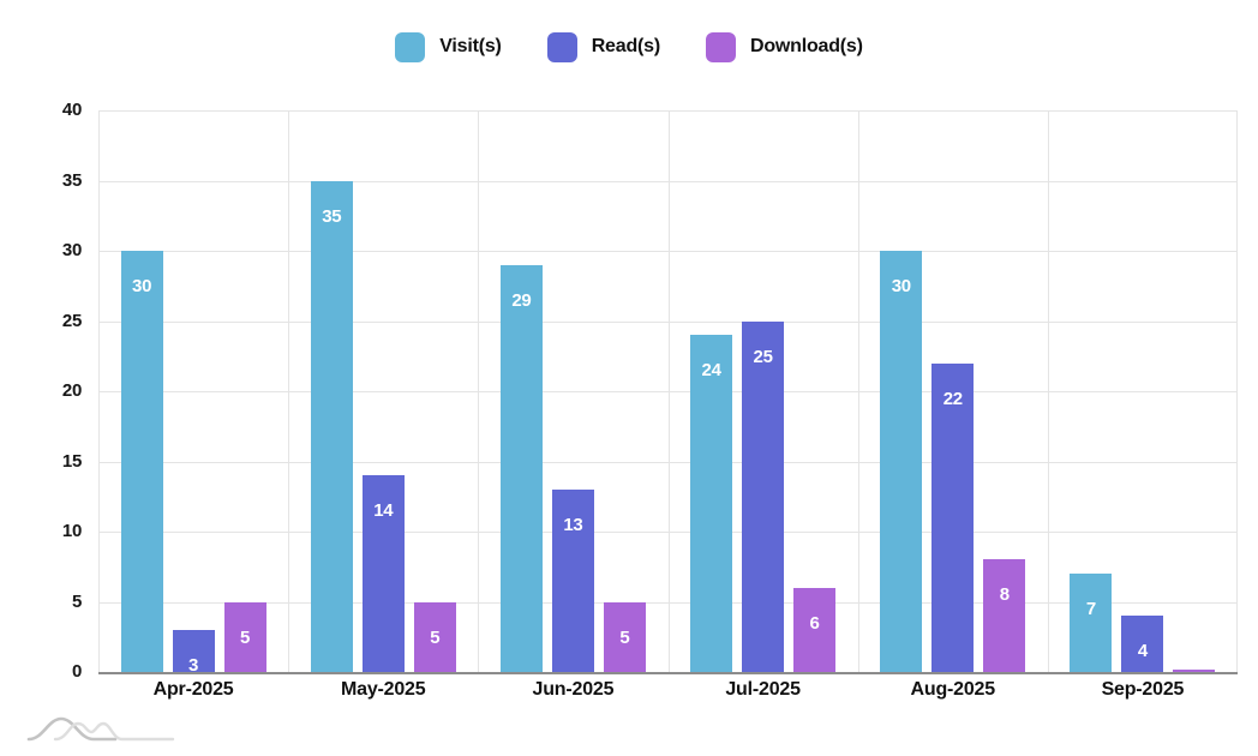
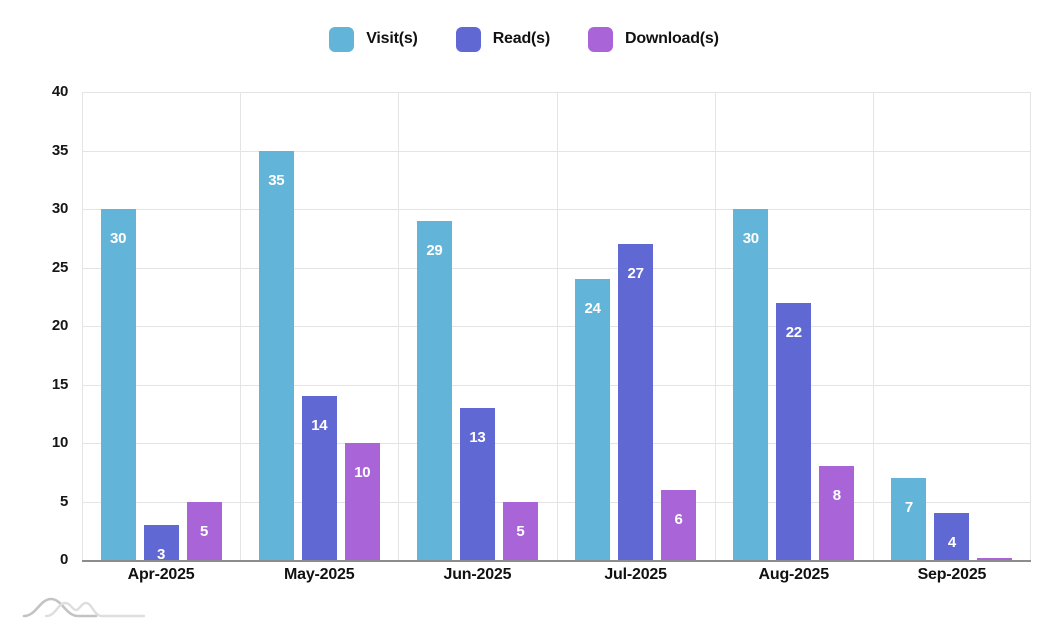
Download(s)/May-2025: 5 -> 10
Read(s)/Jul-2025: 25 -> 27
